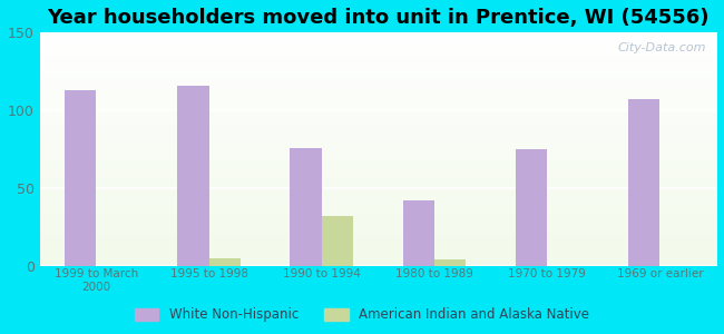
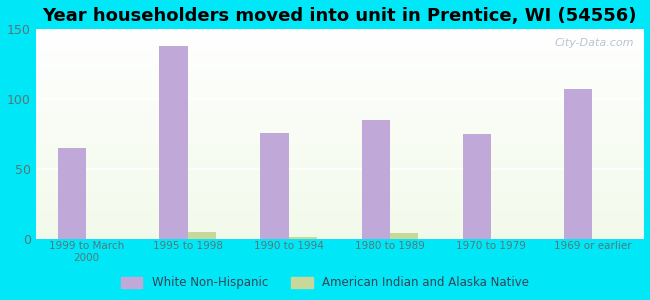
White Non-Hispanic/1999 to March 2000: 113 -> 65
White Non-Hispanic/1995 to 1998: 116 -> 138
American Indian and Alaska Native/1990 to 1994: 32 -> 1
White Non-Hispanic/1980 to 1989: 42 -> 85
